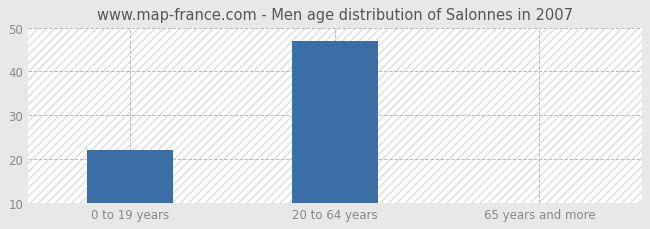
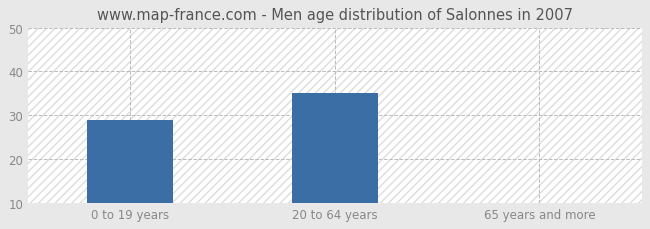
0 to 19 years: 22 -> 29
20 to 64 years: 47 -> 35
